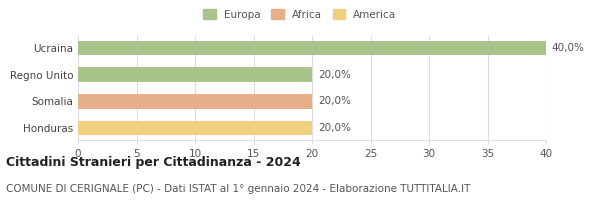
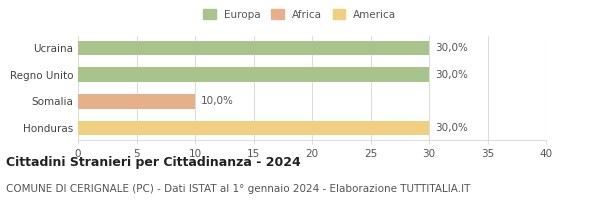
Ucraina: 40,0% -> 30,0%
Regno Unito: 20,0% -> 30,0%
Somalia: 20,0% -> 10,0%
Honduras: 20,0% -> 30,0%
